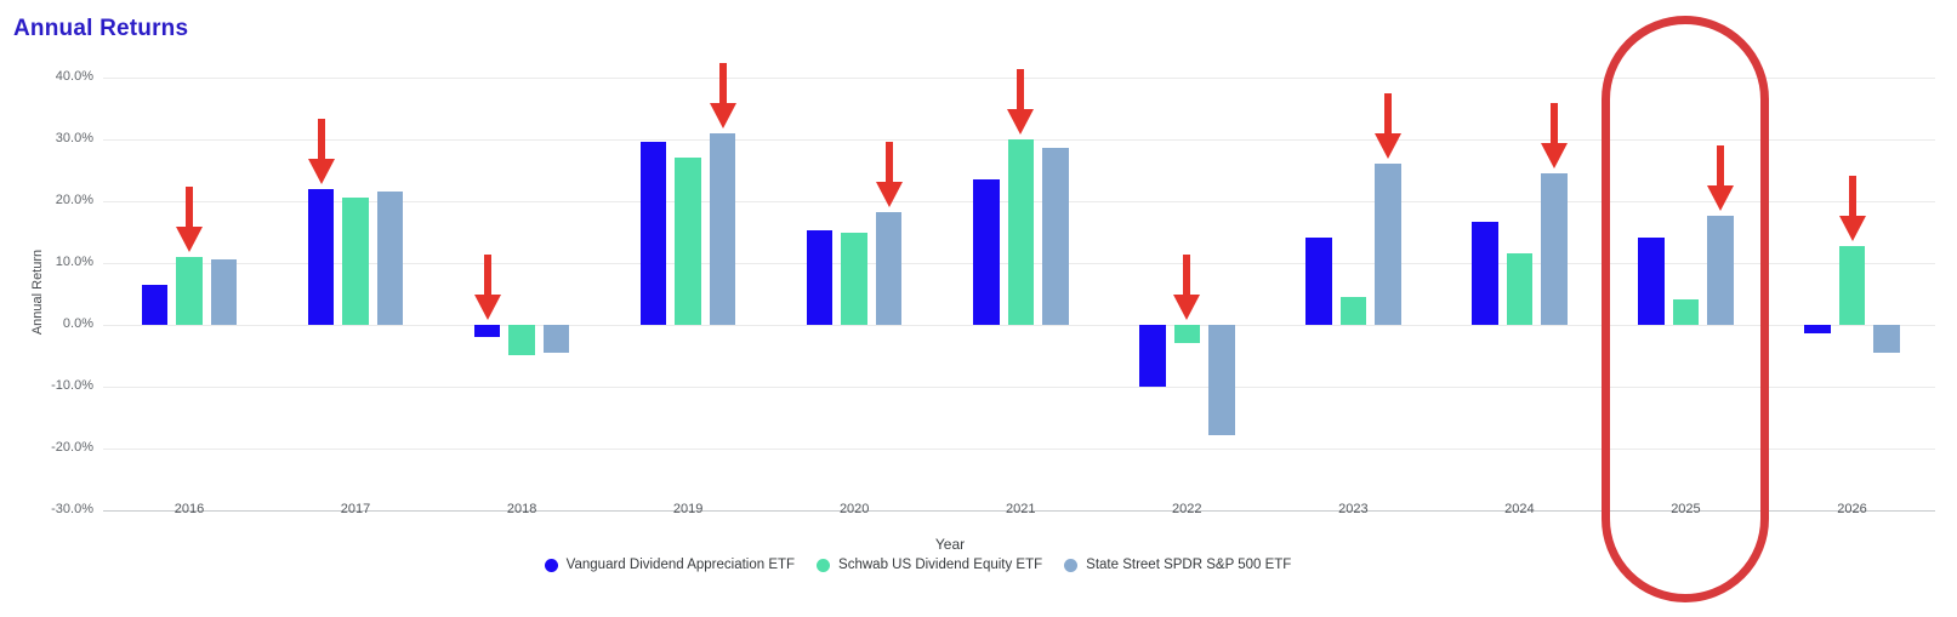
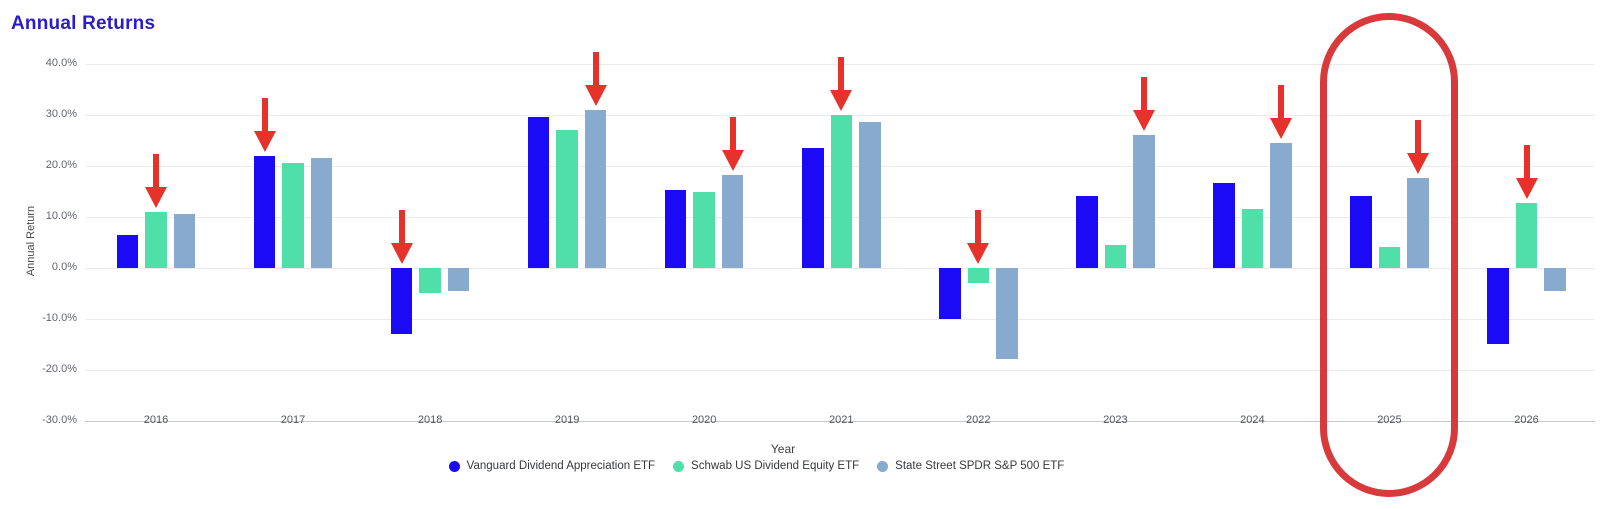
Vanguard Dividend Appreciation ETF/2018: -2% -> -13%
Vanguard Dividend Appreciation ETF/2026: -2% -> -15%
